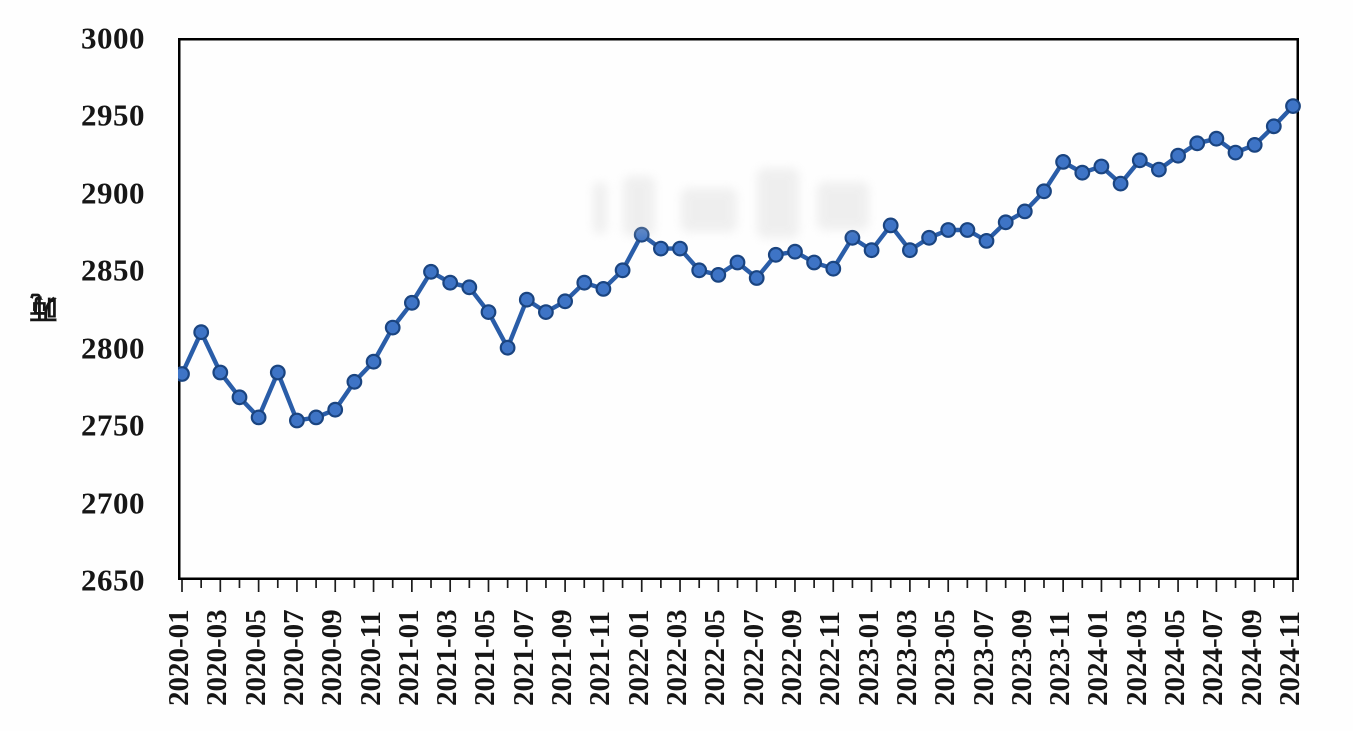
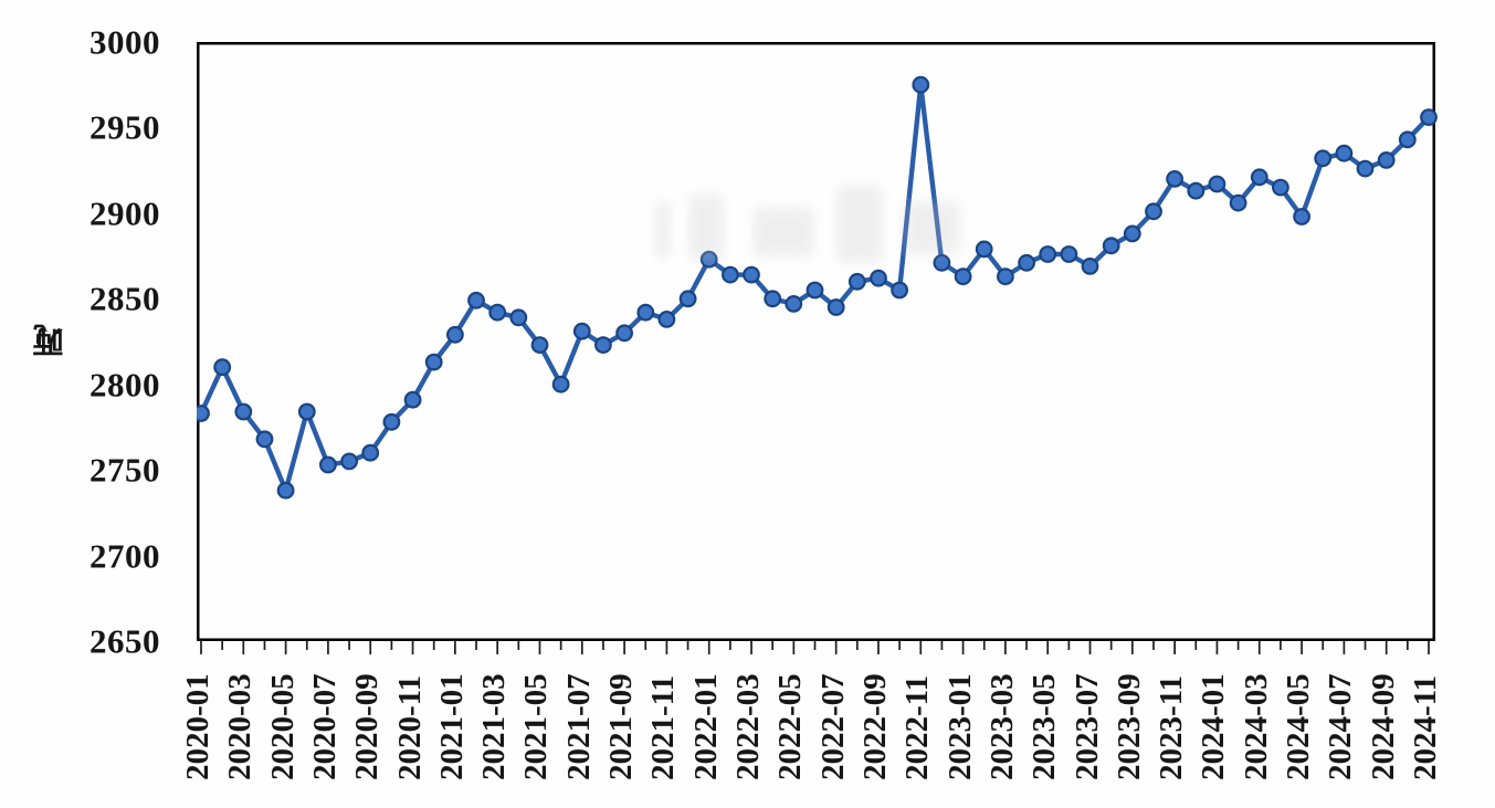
2020-05: 2755 -> 2738
2022-11: 2851 -> 2975
2024-05: 2924 -> 2898
